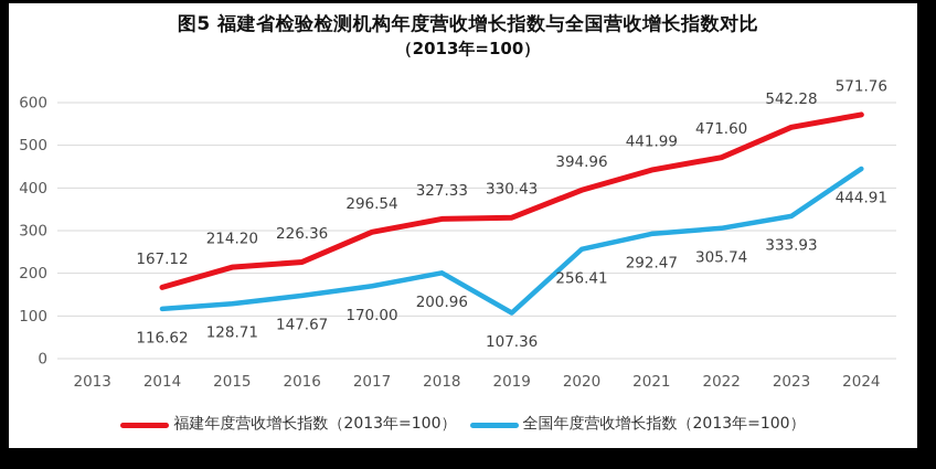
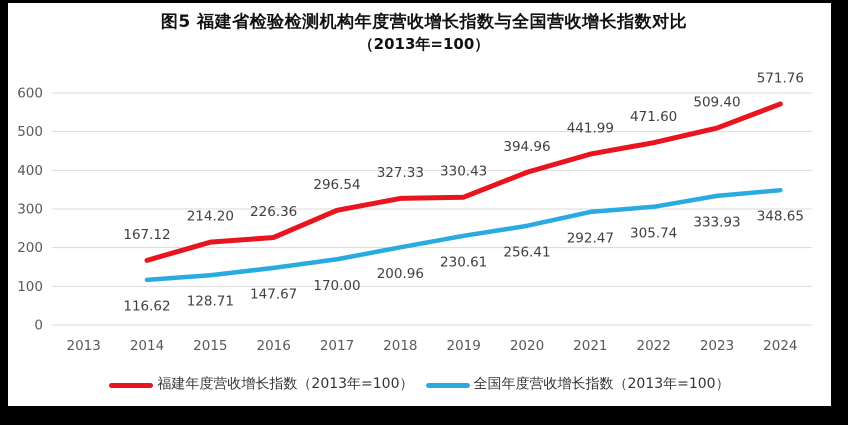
全国年度营收增长指数（2013年=100）/2019: 107.36 -> 230.61
福建年度营收增长指数（2013年=100）/2023: 542.28 -> 509.40
全国年度营收增长指数（2013年=100）/2024: 444.91 -> 348.65
